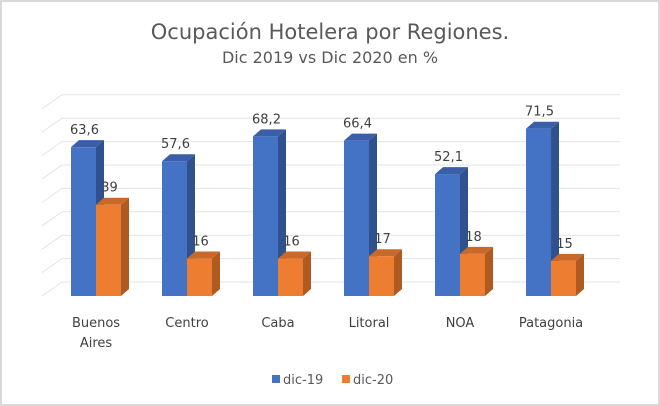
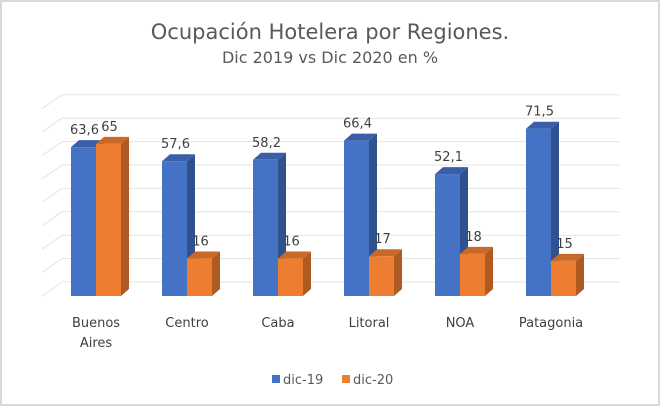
dic-20/Buenos Aires: 39 -> 65
dic-19/Caba: 68,2 -> 58,2
